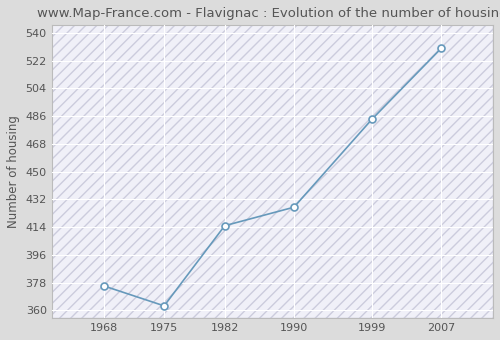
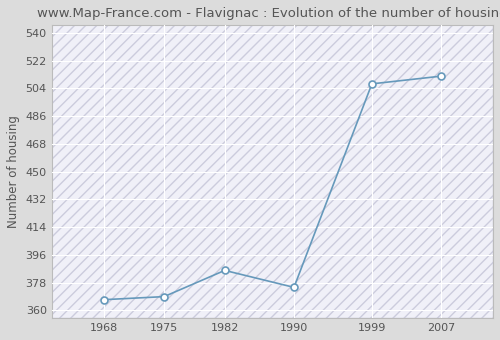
1968: 376 -> 367
1975: 363 -> 369
1982: 415 -> 386
1990: 427 -> 375
1999: 484 -> 507
2007: 530 -> 512
